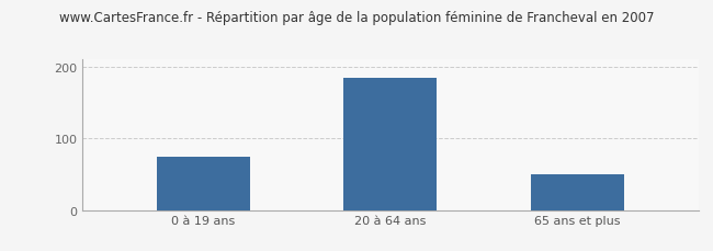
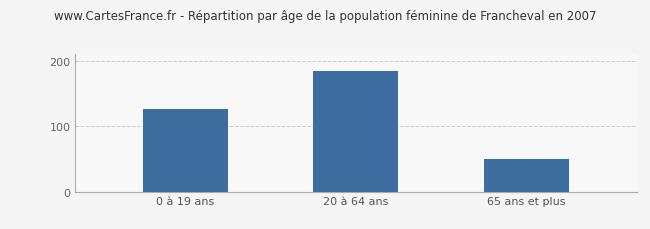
0 à 19 ans: 75 -> 126
